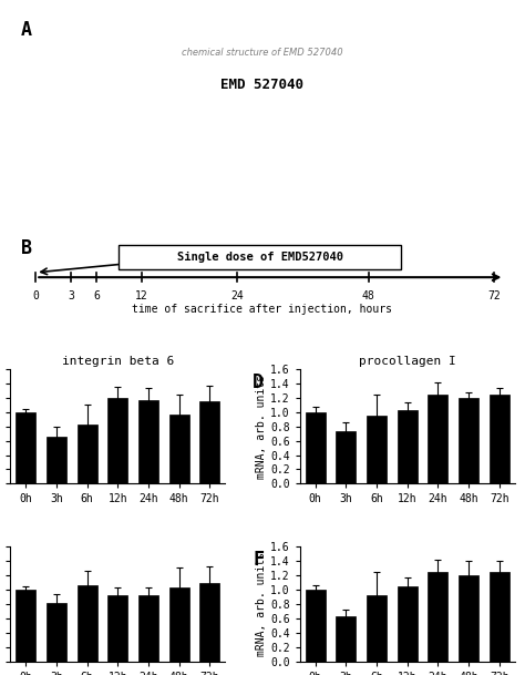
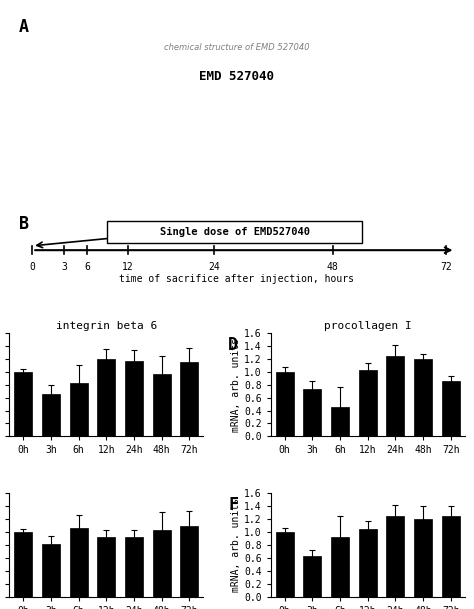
procollagen I/6h: 0.95 -> 0.46
procollagen I/72h: 1.25 -> 0.86
